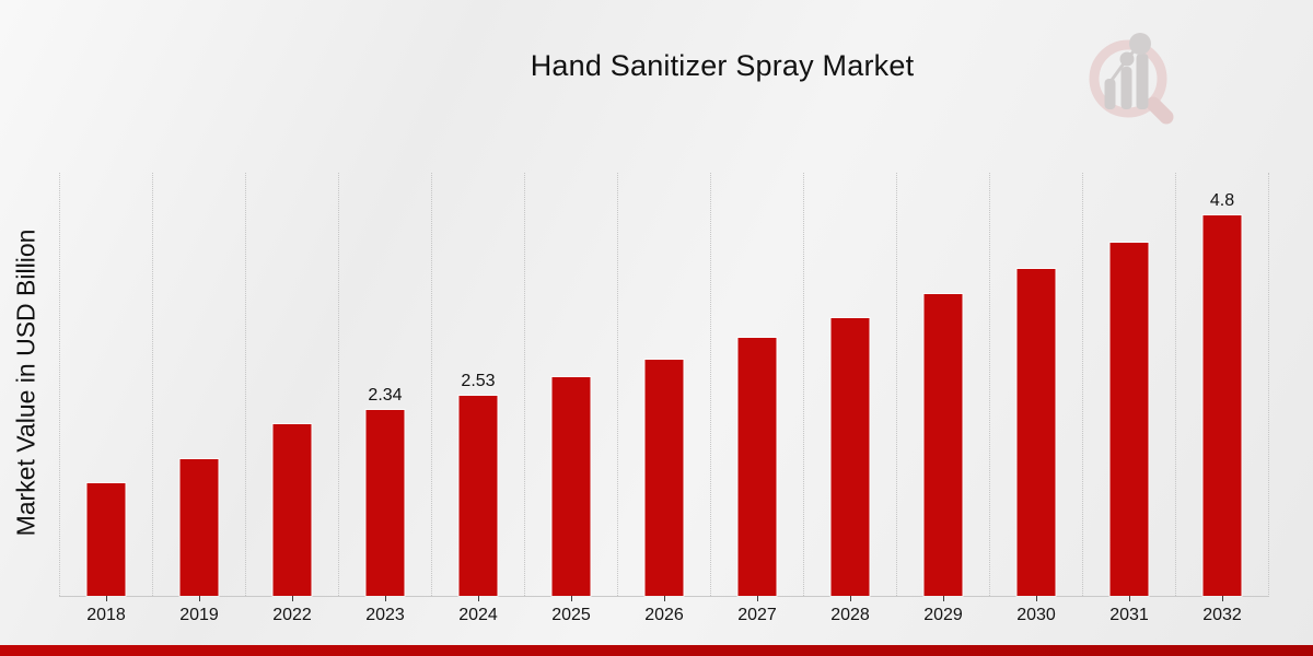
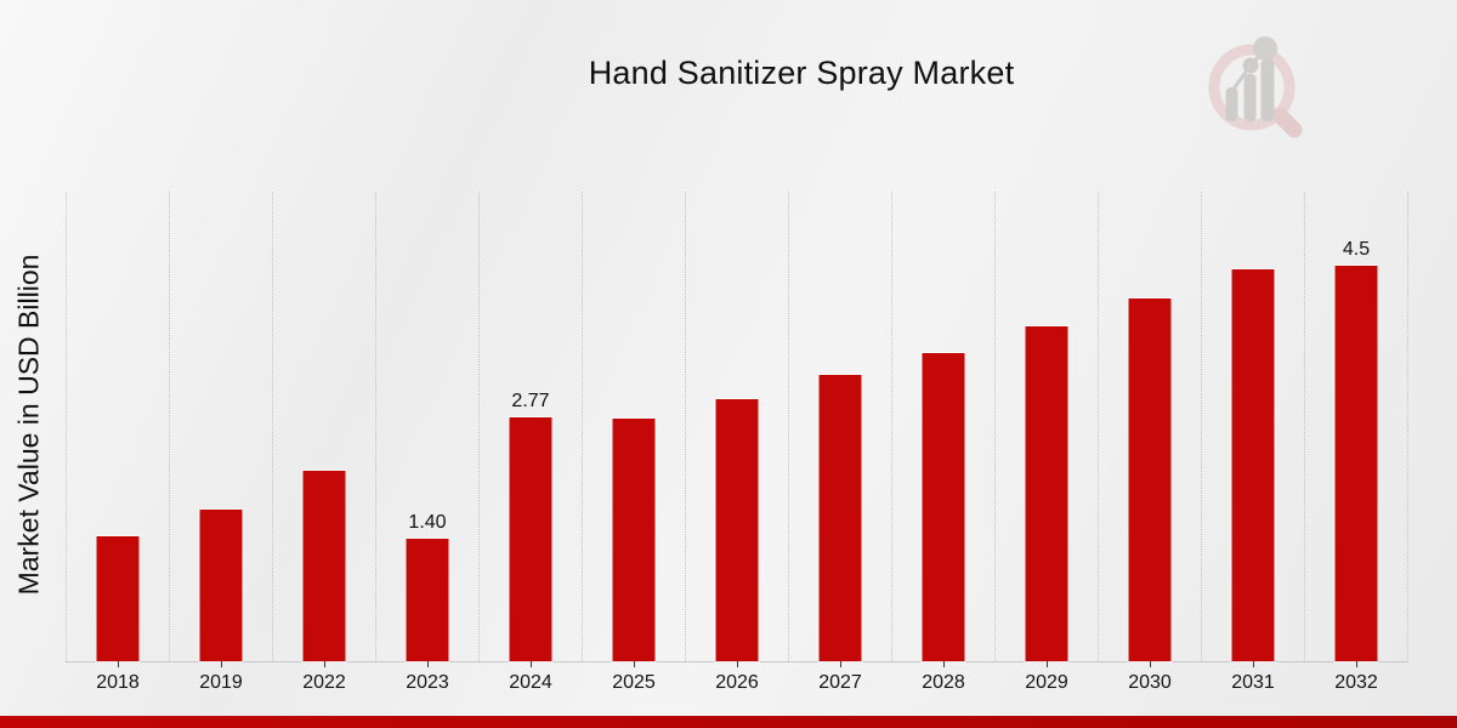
2023: 2.34 -> 1.40
2024: 2.53 -> 2.77
2032: 4.8 -> 4.5
